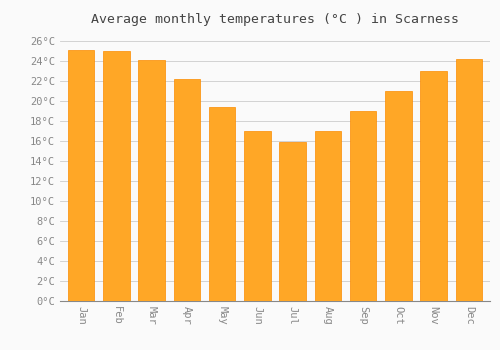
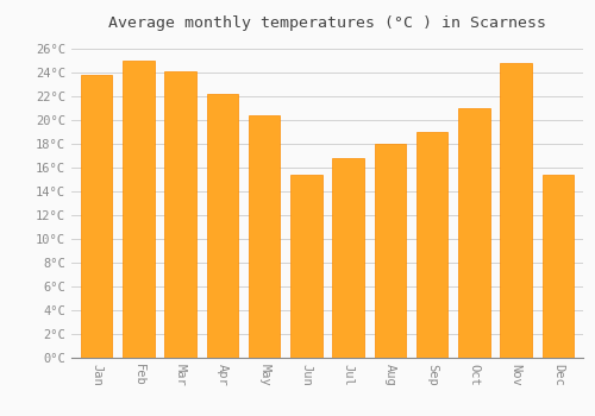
Jan: 25.1°C -> 23.8°C
May: 19.4°C -> 20.4°C
Jun: 17.0°C -> 15.4°C
Jul: 15.9°C -> 16.8°C
Aug: 17.0°C -> 18.0°C
Nov: 23.0°C -> 24.8°C
Dec: 24.2°C -> 15.4°C
